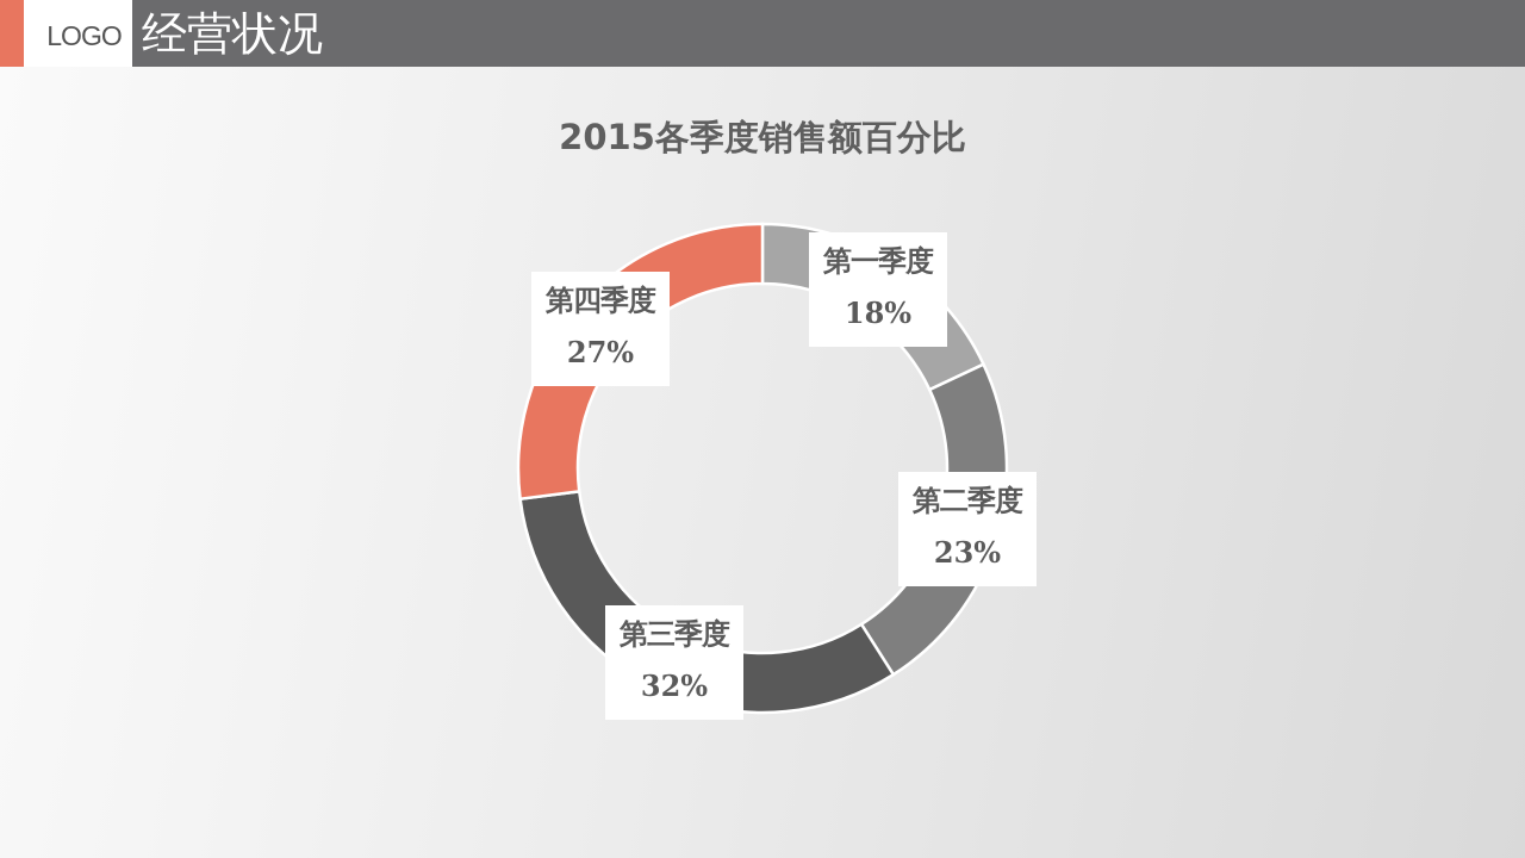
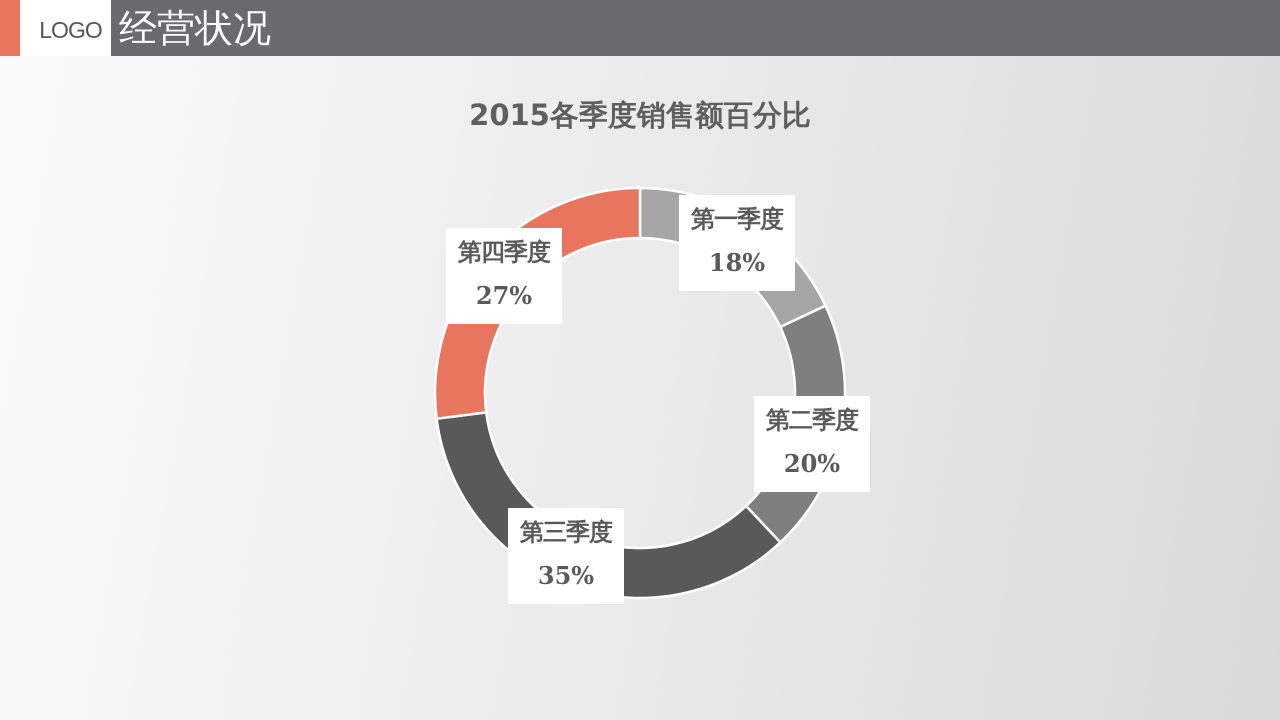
第二季度: 23% -> 20%
第三季度: 32% -> 35%
